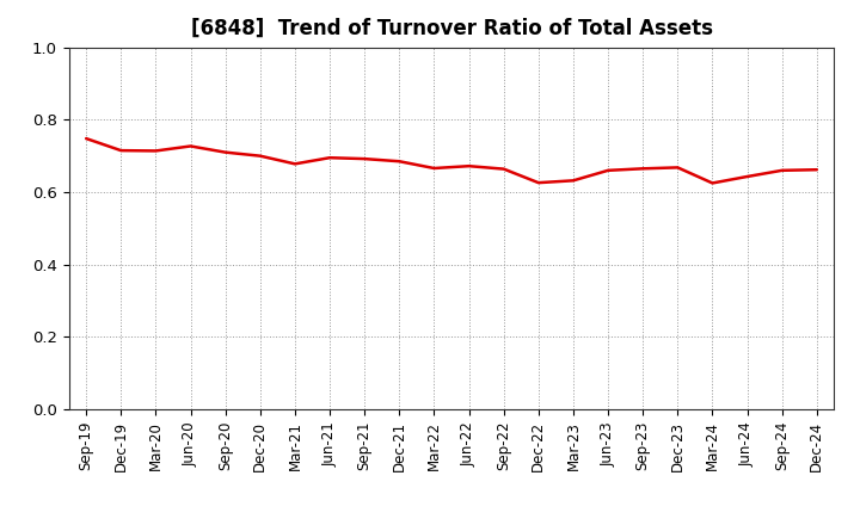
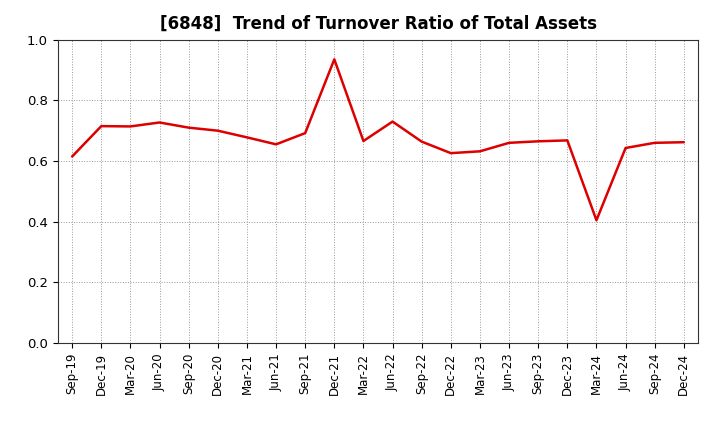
Sep-19: 0.748 -> 0.615
Jun-21: 0.695 -> 0.655
Dec-21: 0.685 -> 0.935
Jun-22: 0.672 -> 0.730
Mar-24: 0.625 -> 0.405
